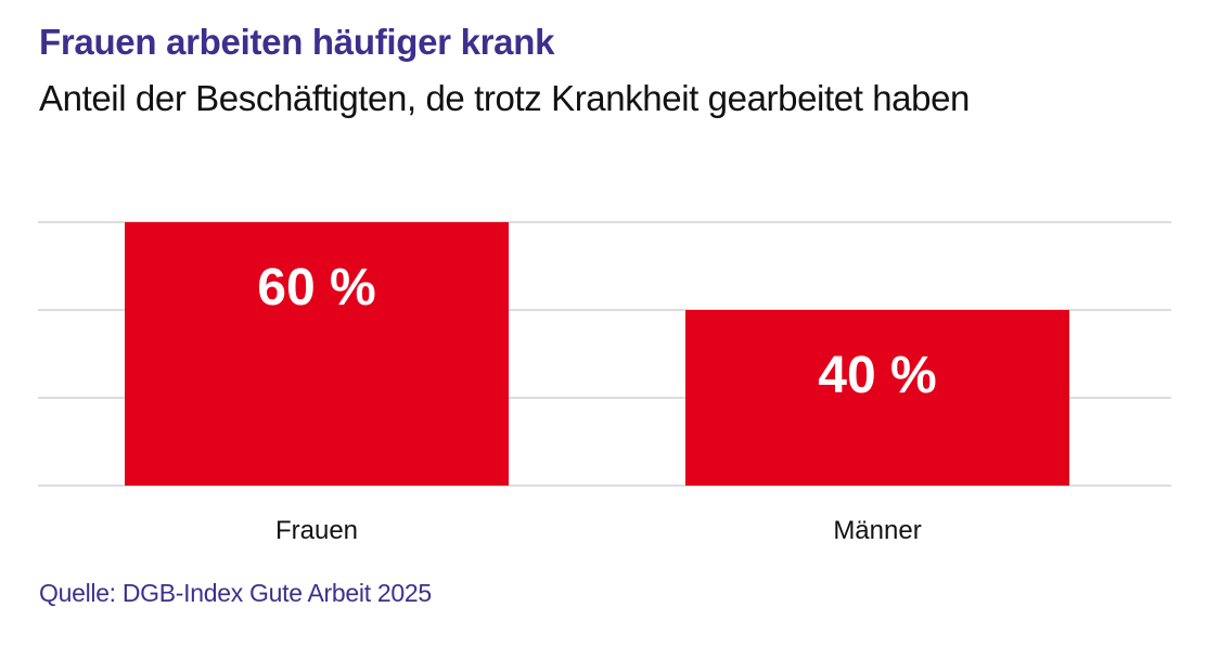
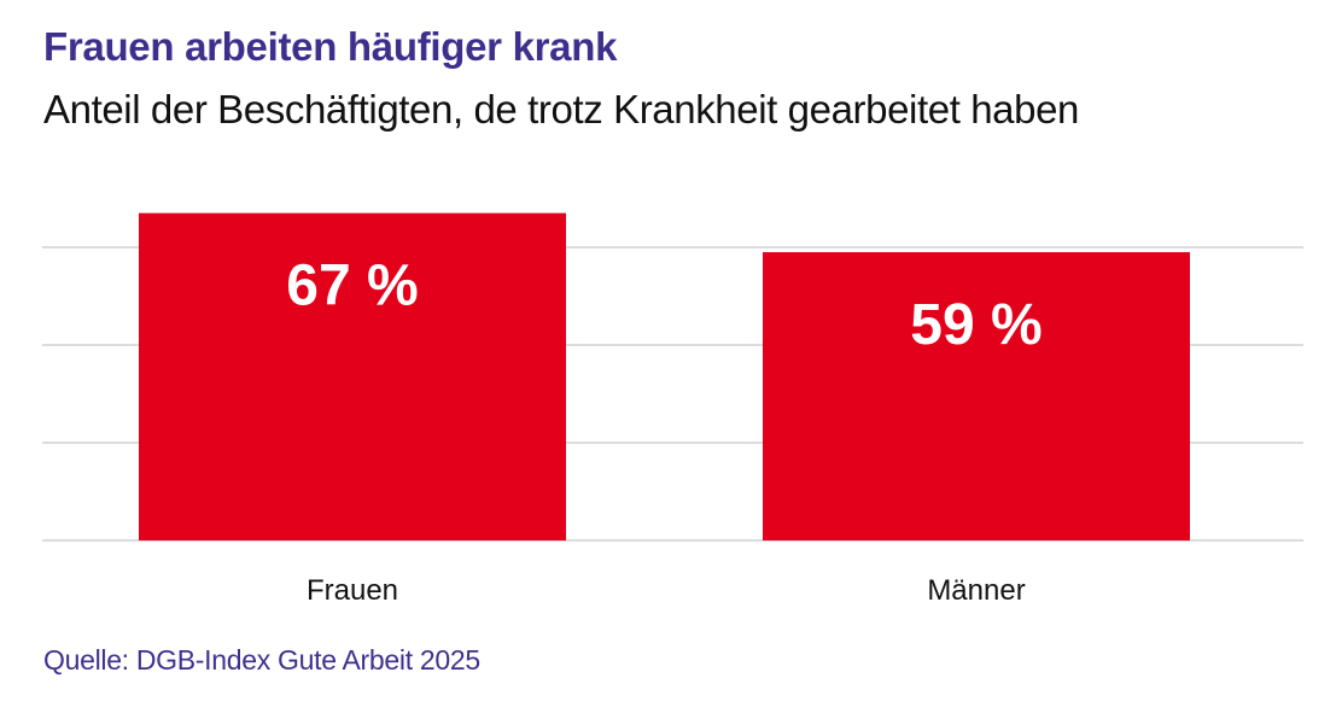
Frauen: 60 -> 67
Männer: 40 -> 59
